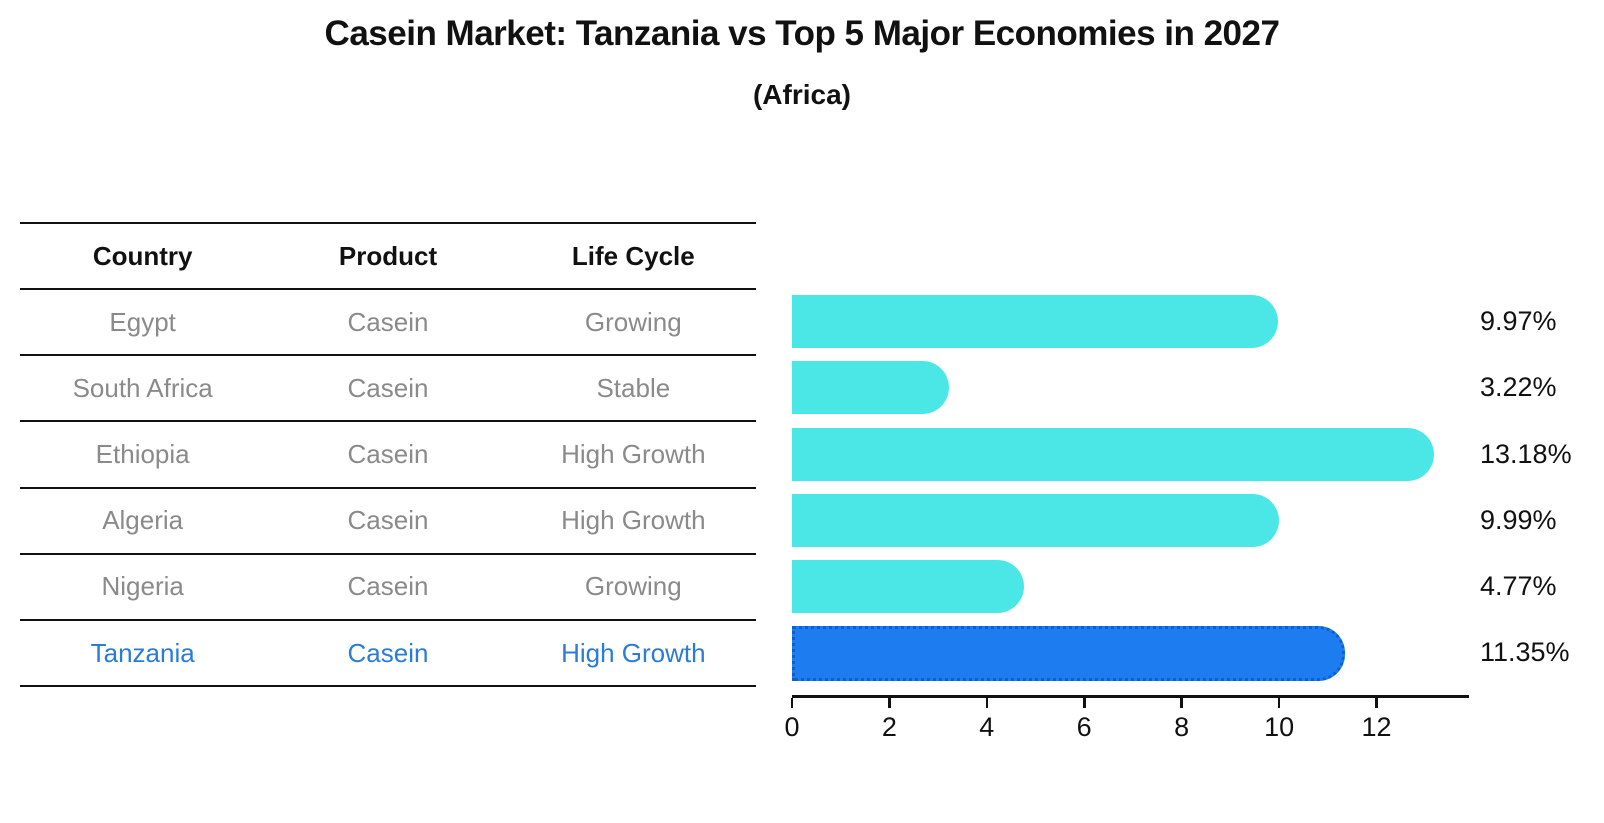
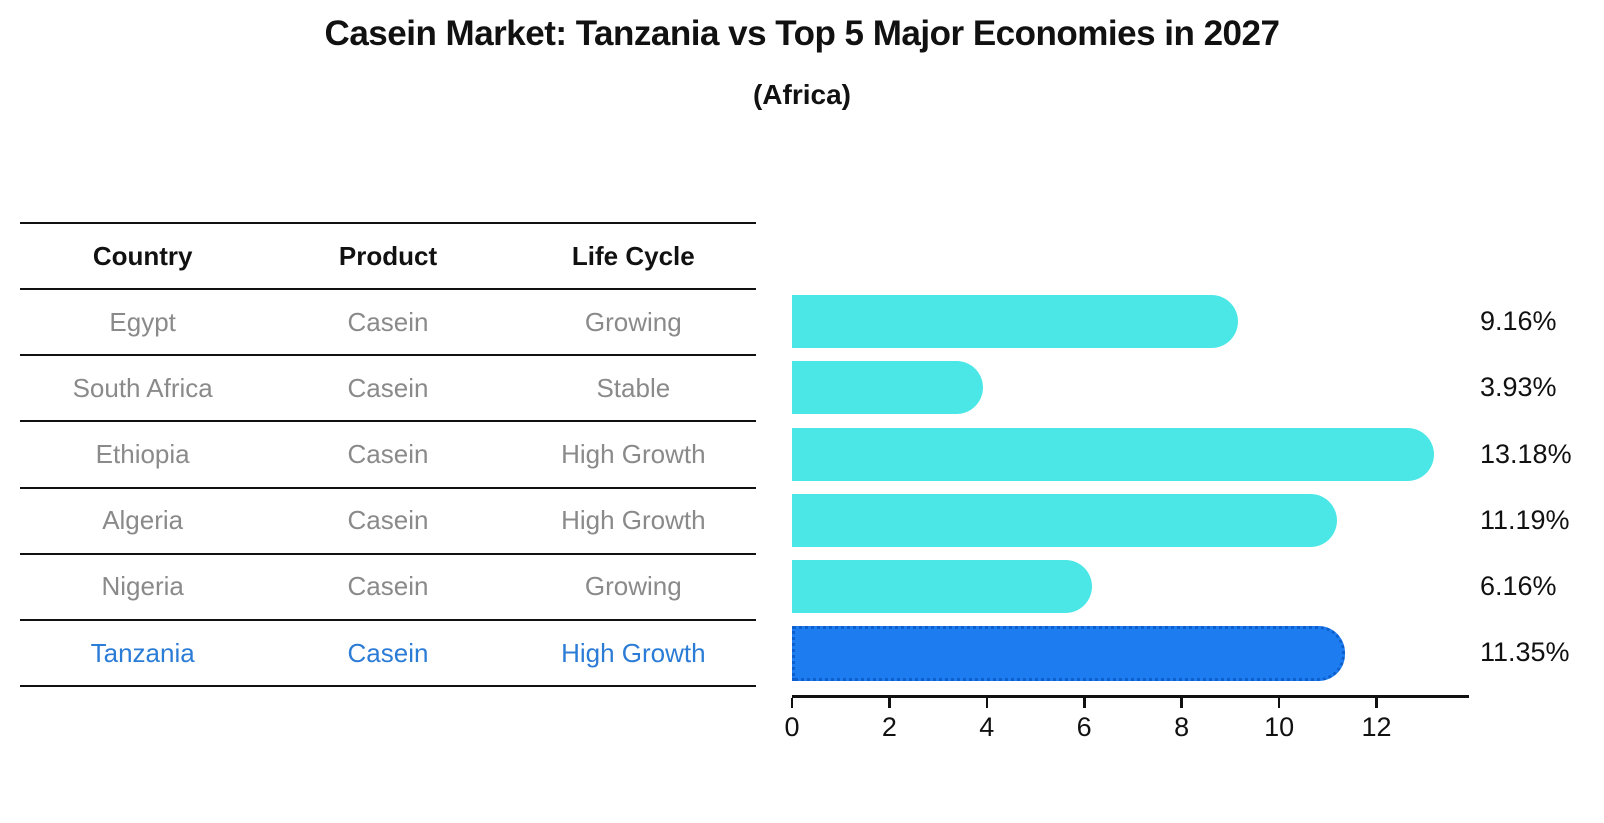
Egypt: 9.97% -> 9.16%
South Africa: 3.22% -> 3.93%
Algeria: 9.99% -> 11.19%
Nigeria: 4.77% -> 6.16%
